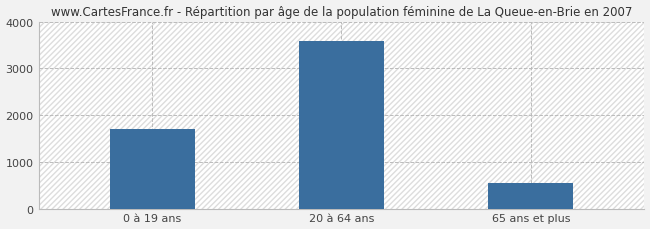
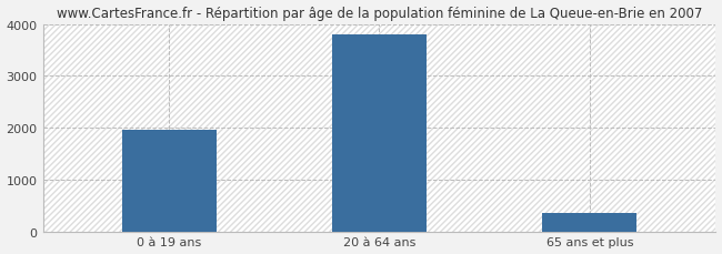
0 à 19 ans: 1700 -> 1950
20 à 64 ans: 3580 -> 3800
65 ans et plus: 540 -> 350
